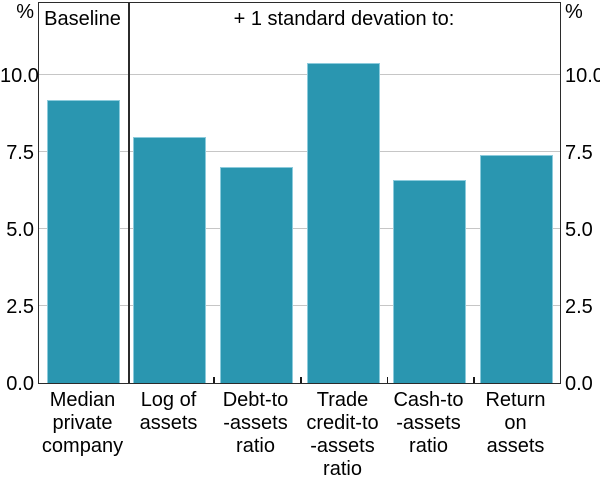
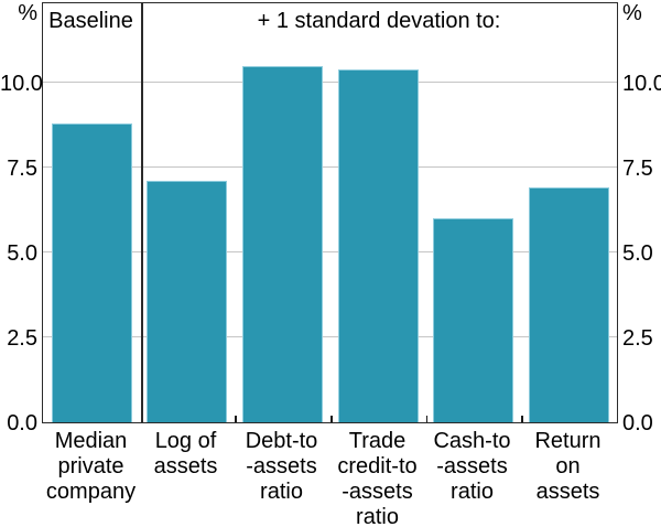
Median private company: 9.2 -> 8.8
Log of assets: 8.0 -> 7.1
Debt-to-assets ratio: 7.0 -> 10.5
Cash-to-assets ratio: 6.6 -> 6.0
Return on assets: 7.4 -> 6.9
